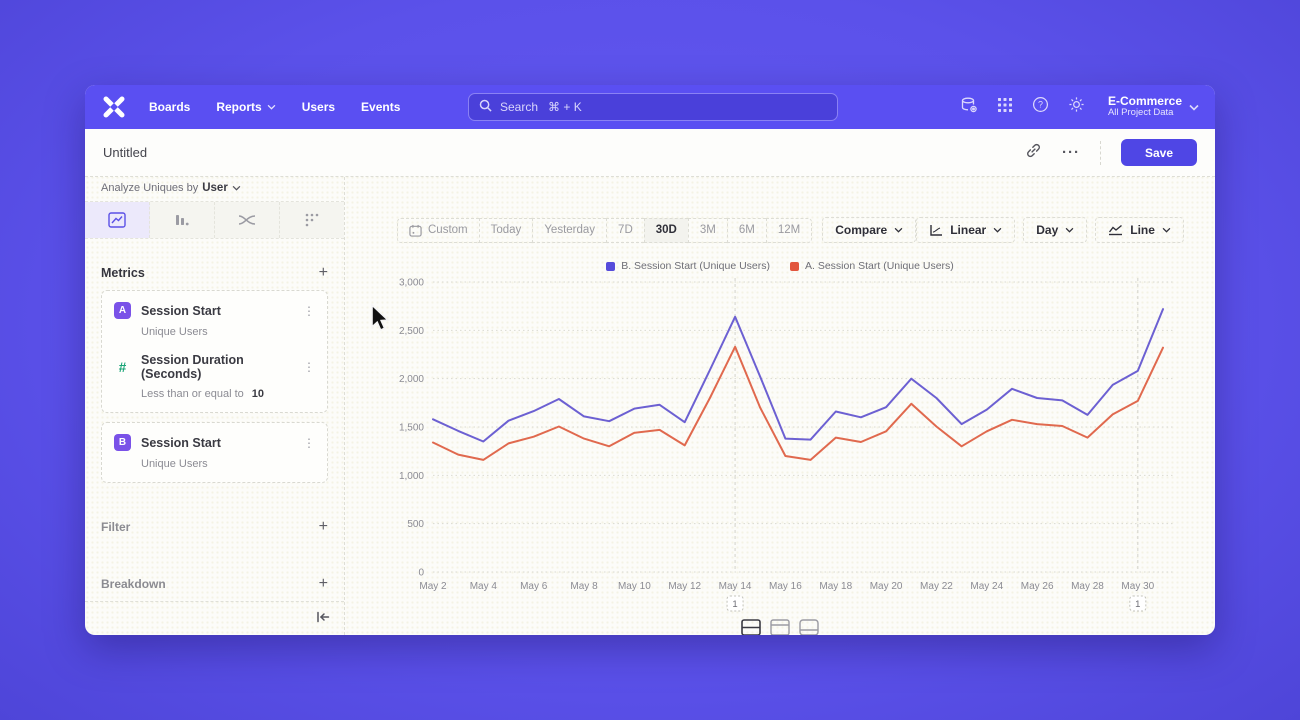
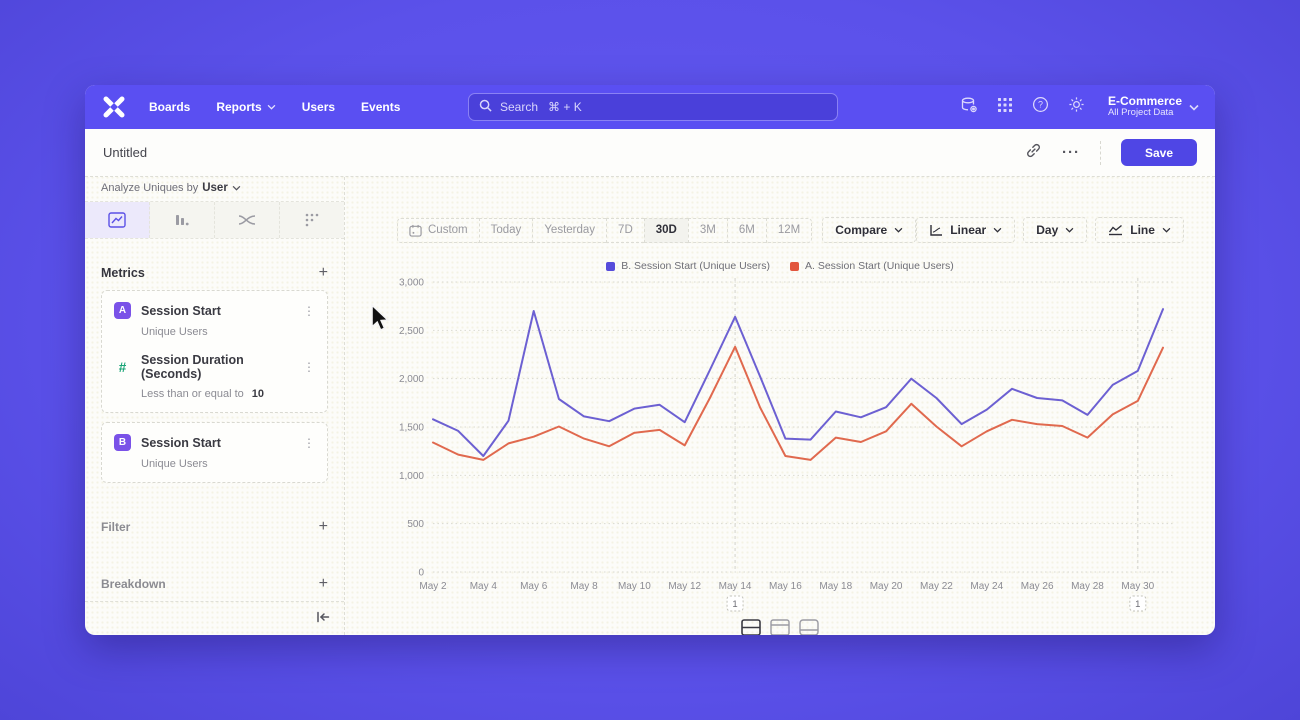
B. Session Start (Unique Users)/May 4: 1400 -> 1200
B. Session Start (Unique Users)/May 6: 1700 -> 2700
